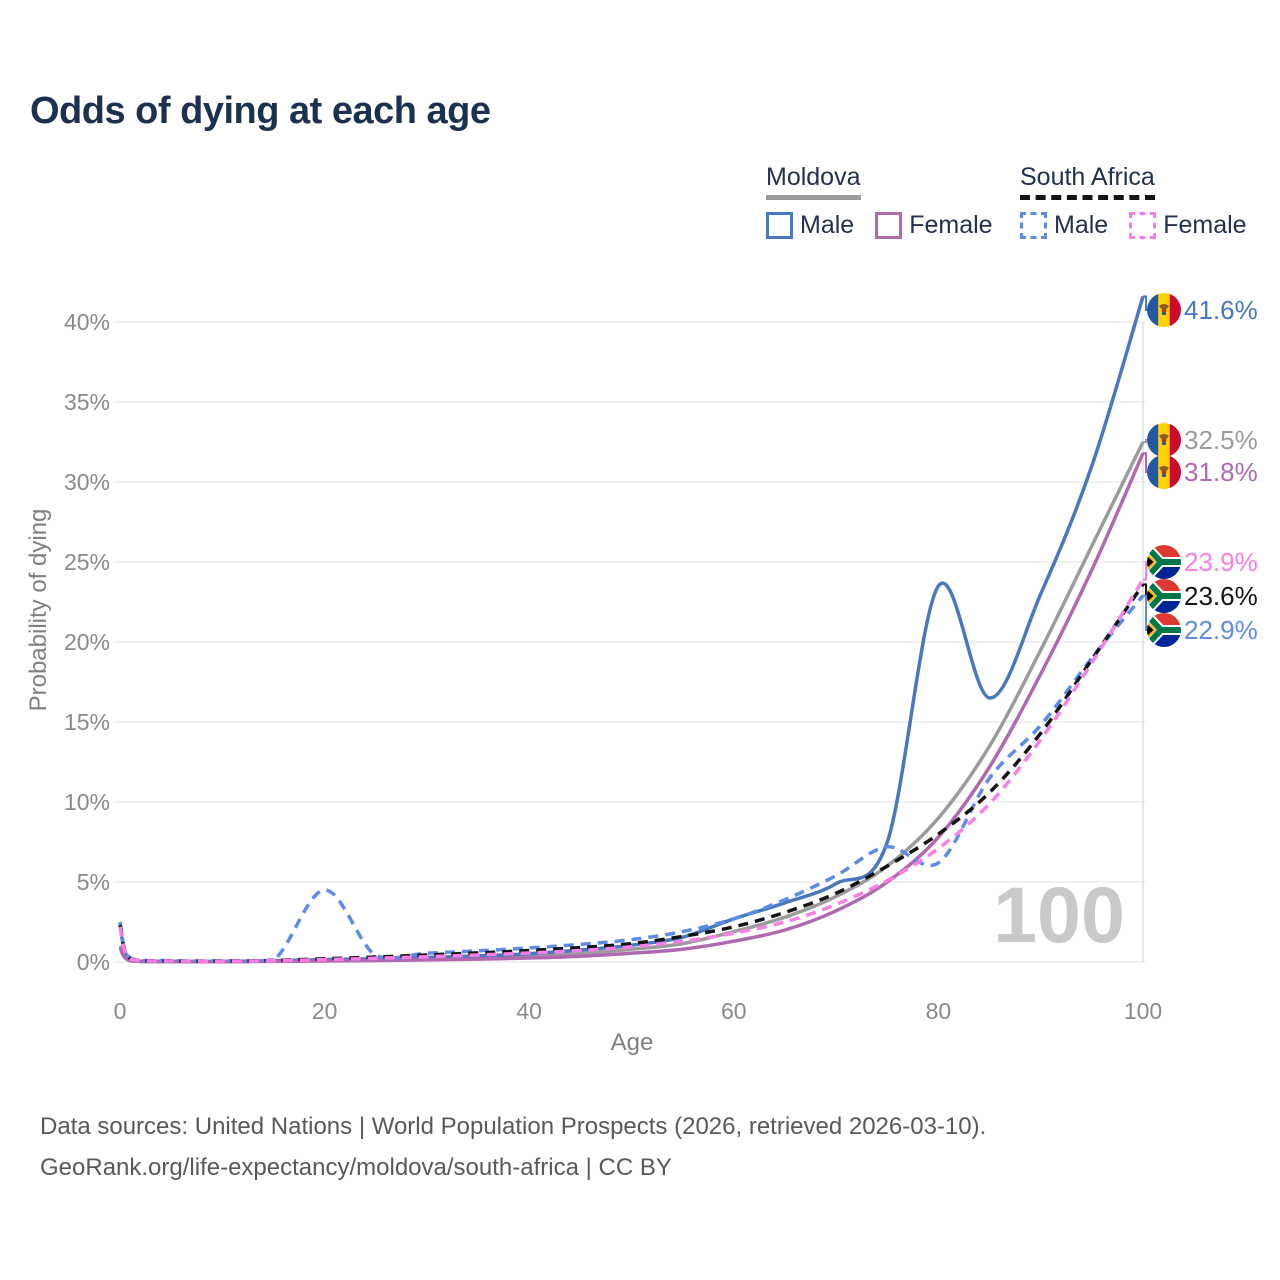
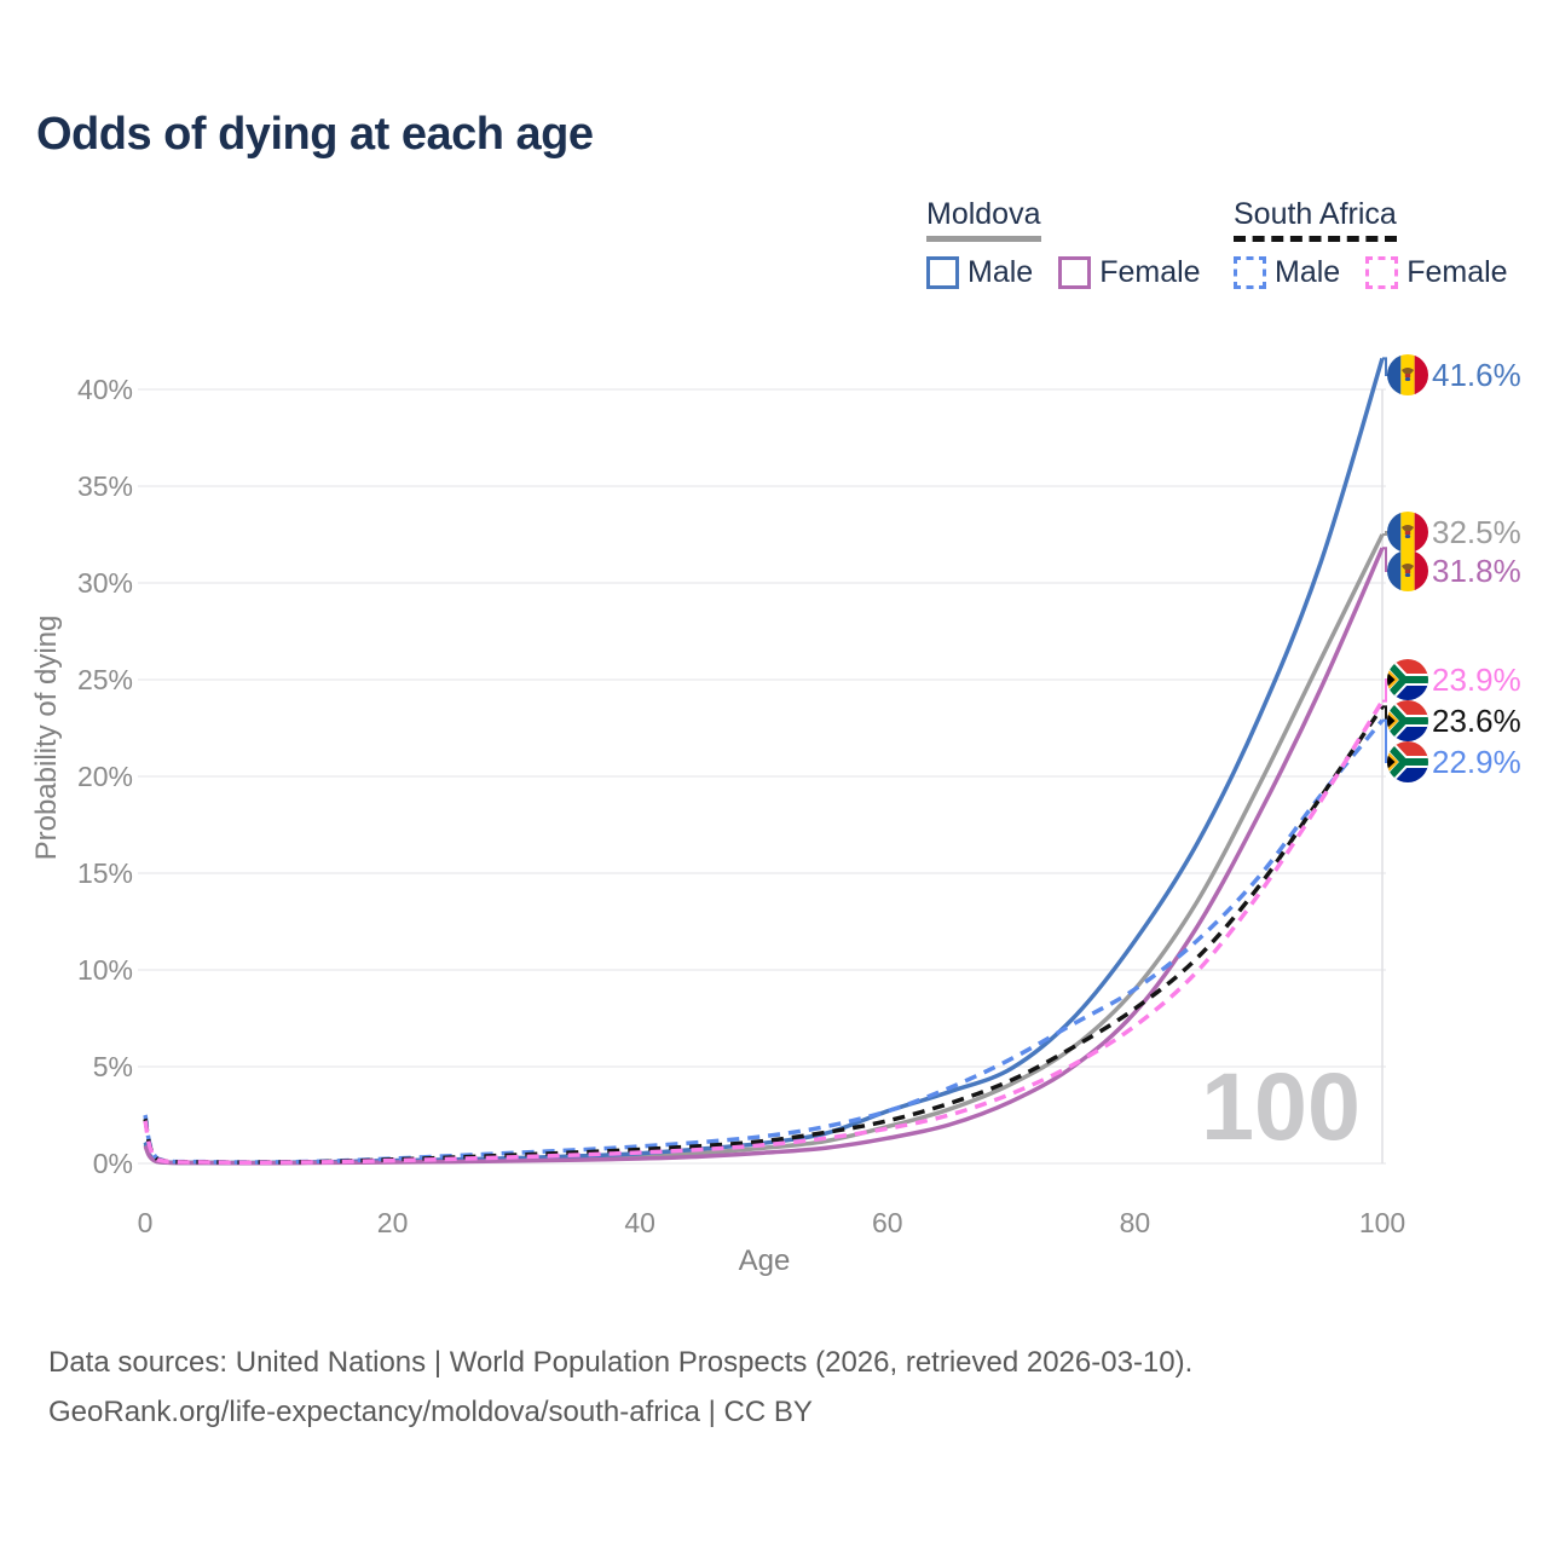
Moldova Male/0: 2.4% -> 1.1%
South Africa Male/20: 4.5% -> 0.2%
Moldova Male/80: 23.5% -> 11.5%
South Africa Male/80: 6.2% -> 9.0%
